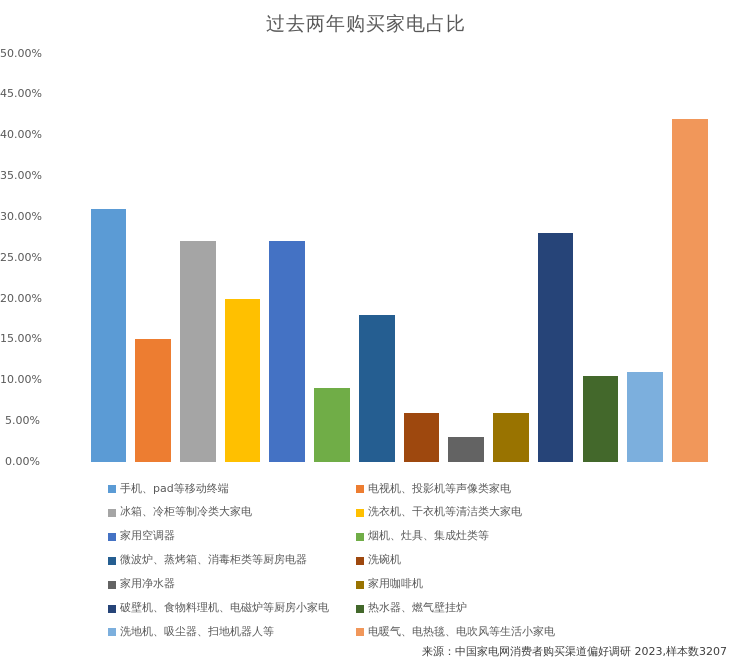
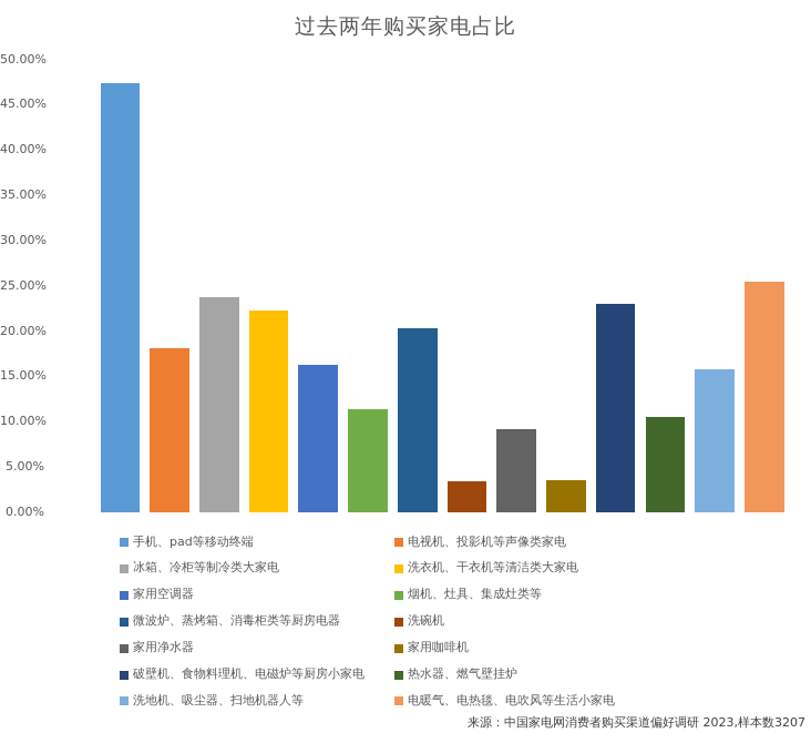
手机、pad等移动终端: 31% -> 47%
电视机、投影机等声像类家电: 15% -> 18%
冰箱、冷柜等制冷类大家电: 27% -> 24%
洗衣机、干衣机等清洁类大家电: 20% -> 22%
家用空调器: 27% -> 16%
烟机、灶具、集成灶类等: 9% -> 11%
微波炉、蒸烤箱、消毒柜类等厨房电器: 18% -> 20%
洗碗机: 6% -> 3%
家用净水器: 3% -> 9%
家用咖啡机: 6% -> 4%
破壁机、食物料理机、电磁炉等厨房小家电: 28% -> 23%
洗地机、吸尘器、扫地机器人等: 11% -> 16%
电暖气、电热毯、电吹风等生活小家电: 42% -> 26%
